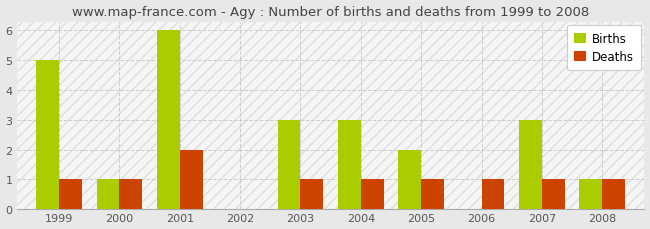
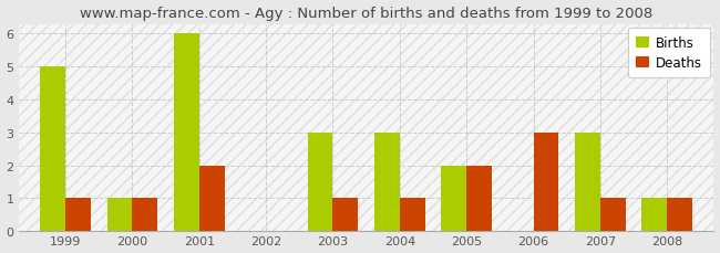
Deaths/2005: 1 -> 2
Deaths/2006: 1 -> 3
